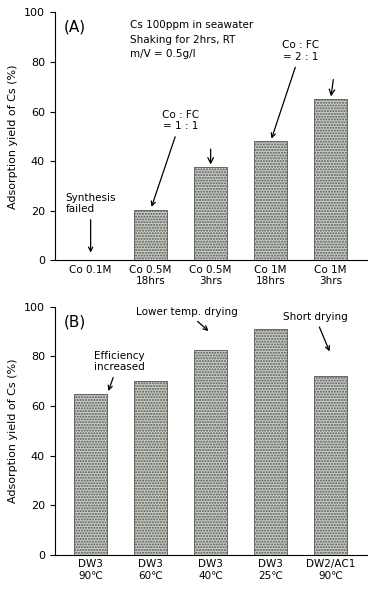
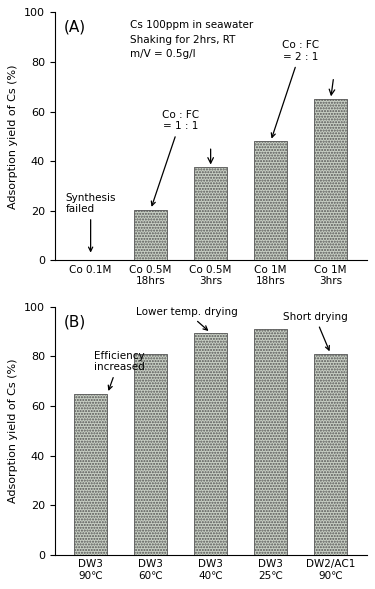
DW3 60℃: 70.0 -> 81.0
DW3 40℃: 82.5 -> 89.5
DW2/AC1 90℃: 72.0 -> 81.0
